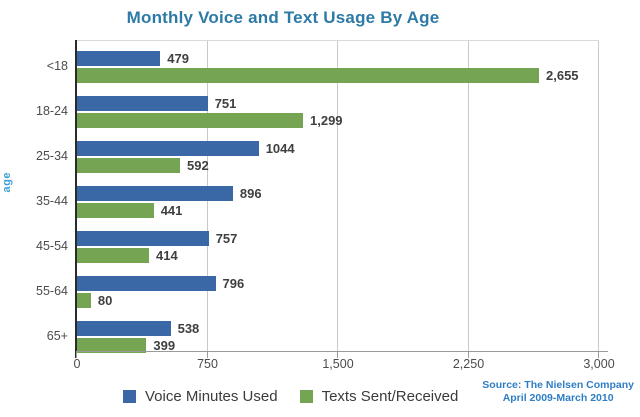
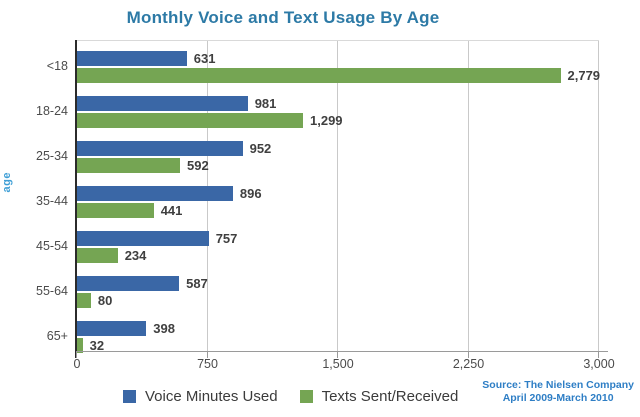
Voice Minutes Used/<18: 479 -> 631
Texts Sent/Received/<18: 2,655 -> 2,779
Voice Minutes Used/18-24: 751 -> 981
Voice Minutes Used/25-34: 1044 -> 952
Texts Sent/Received/45-54: 414 -> 234
Voice Minutes Used/55-64: 796 -> 587
Voice Minutes Used/65+: 538 -> 398
Texts Sent/Received/65+: 399 -> 32
